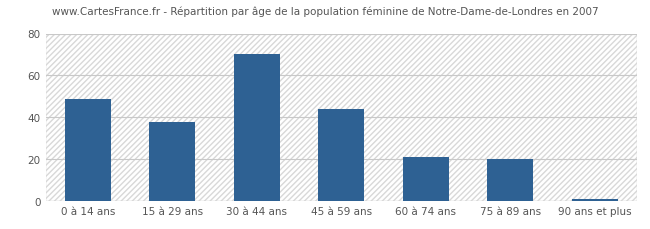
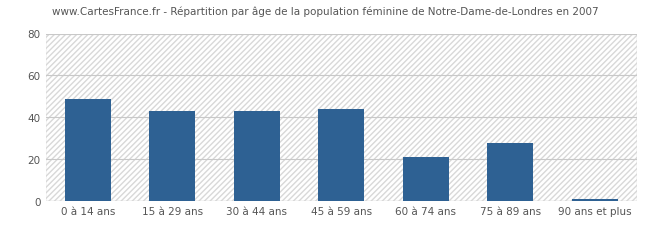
15 à 29 ans: 38 -> 43
30 à 44 ans: 70 -> 43
75 à 89 ans: 20 -> 28
